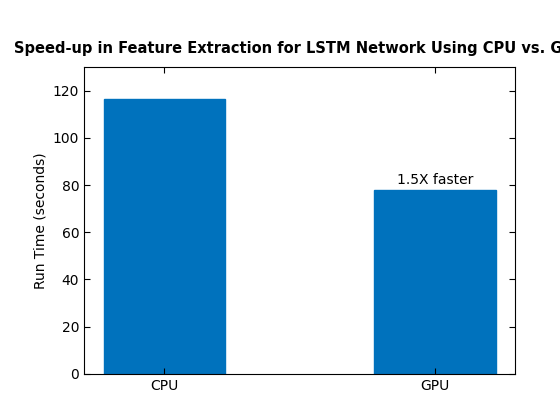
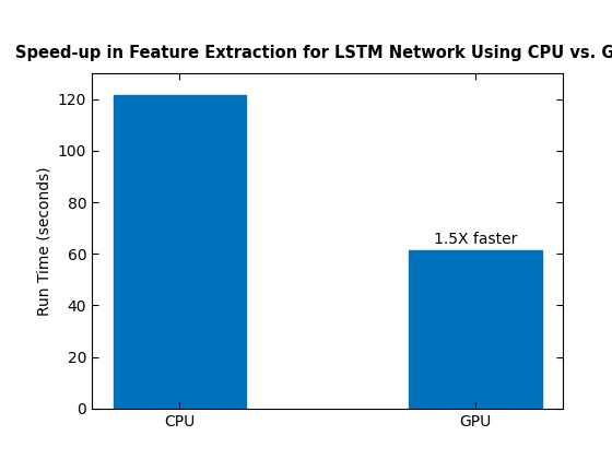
CPU: 116.5 -> 121.5
GPU: 78.0 -> 61.5
